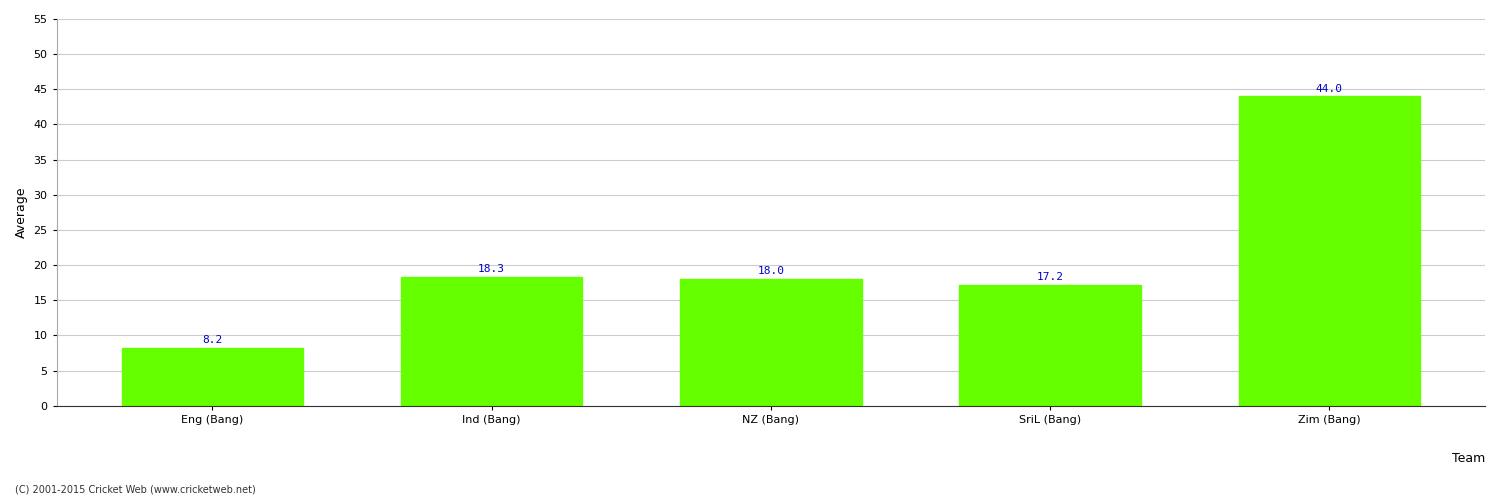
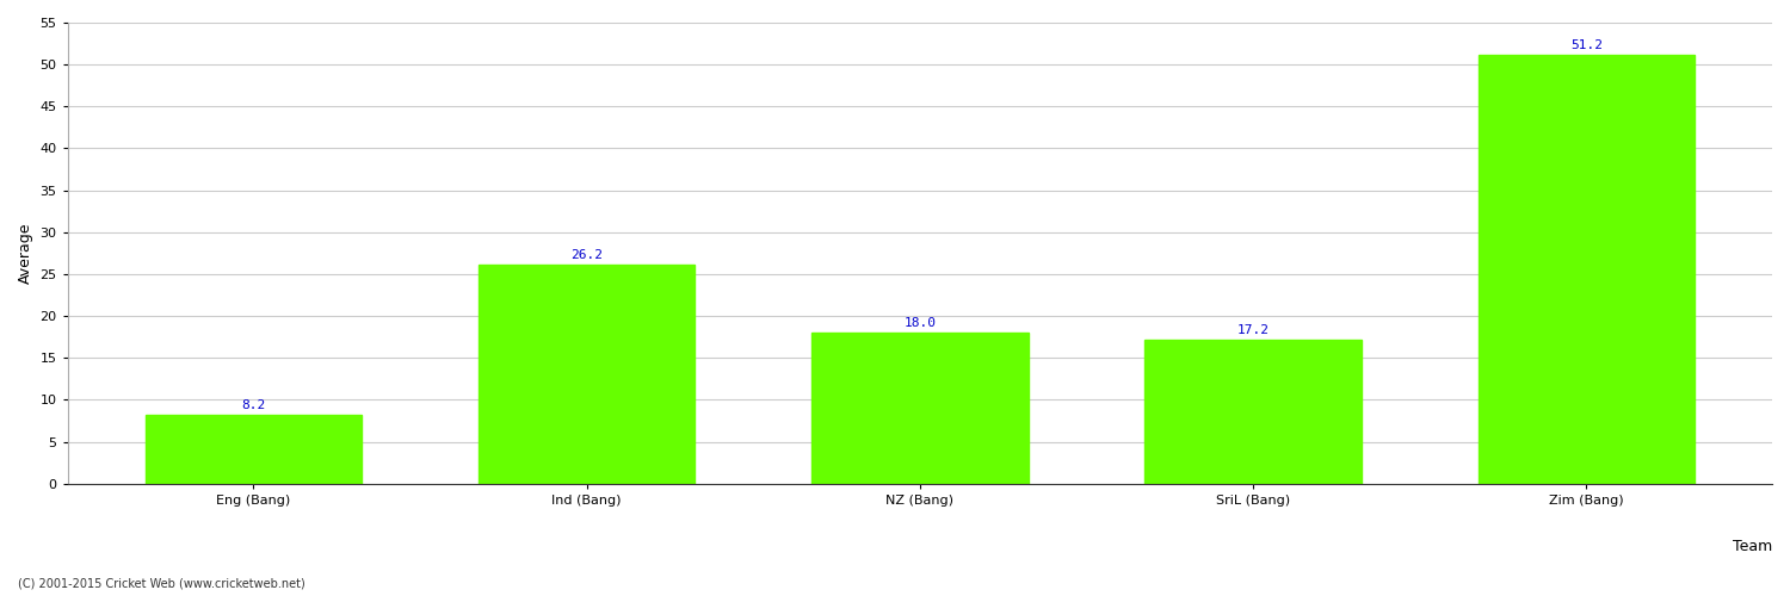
Ind (Bang): 18.3 -> 26.2
Zim (Bang): 44.0 -> 51.2
